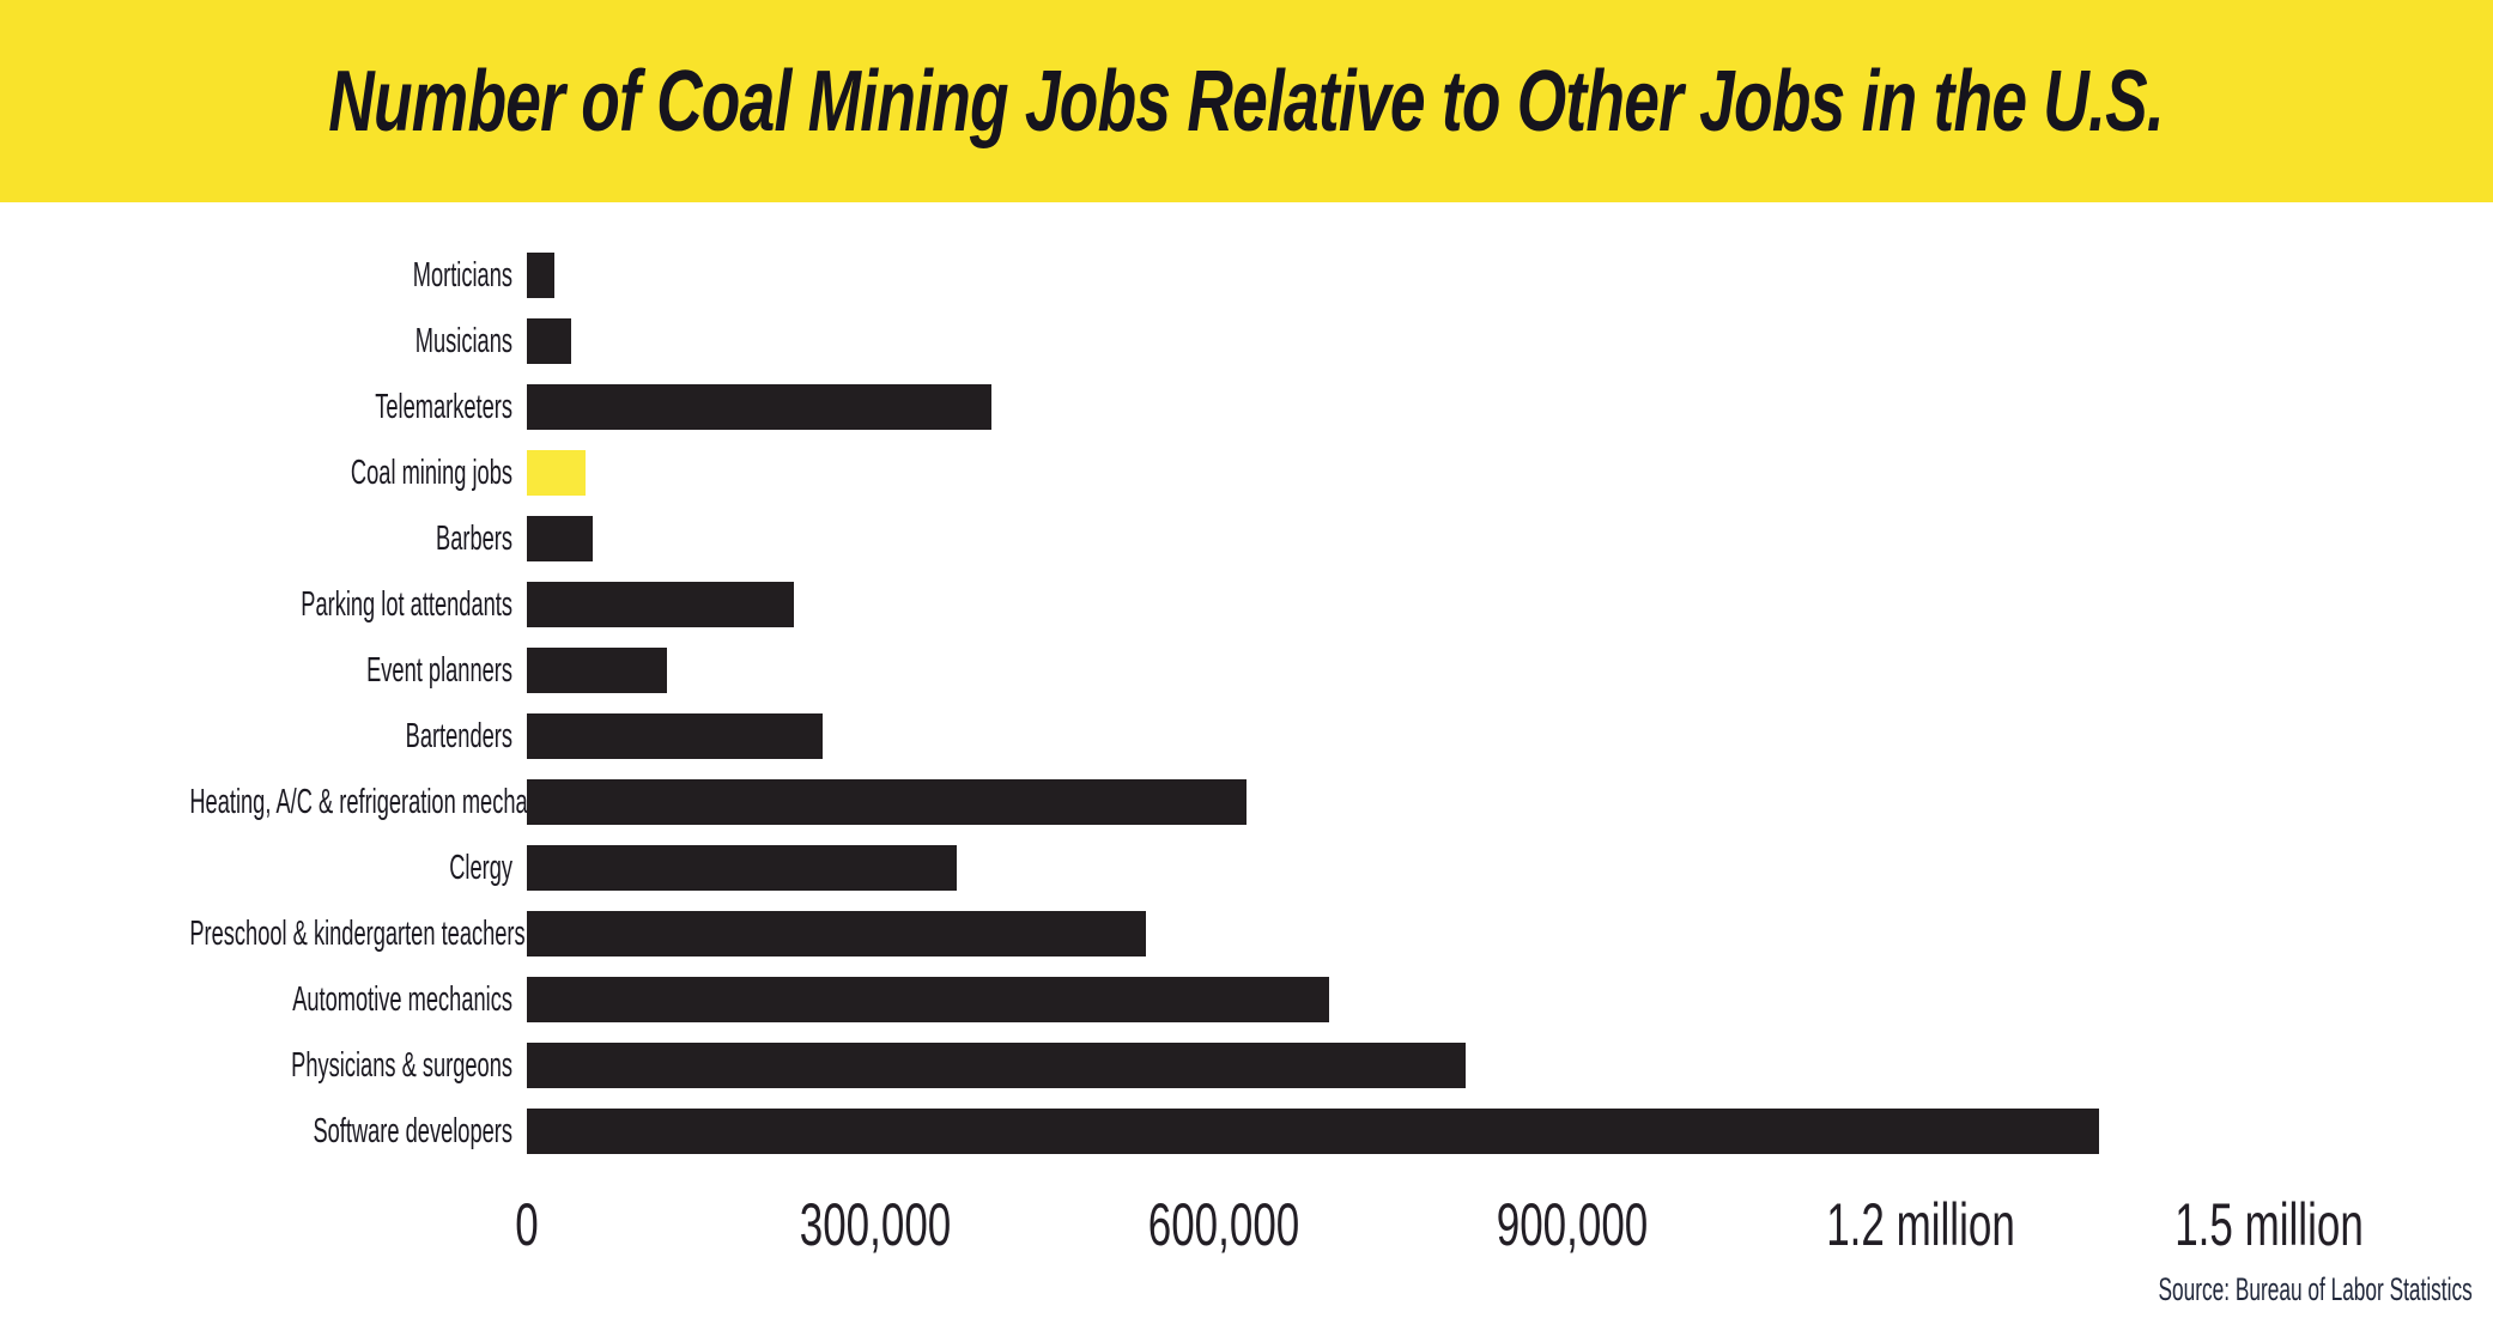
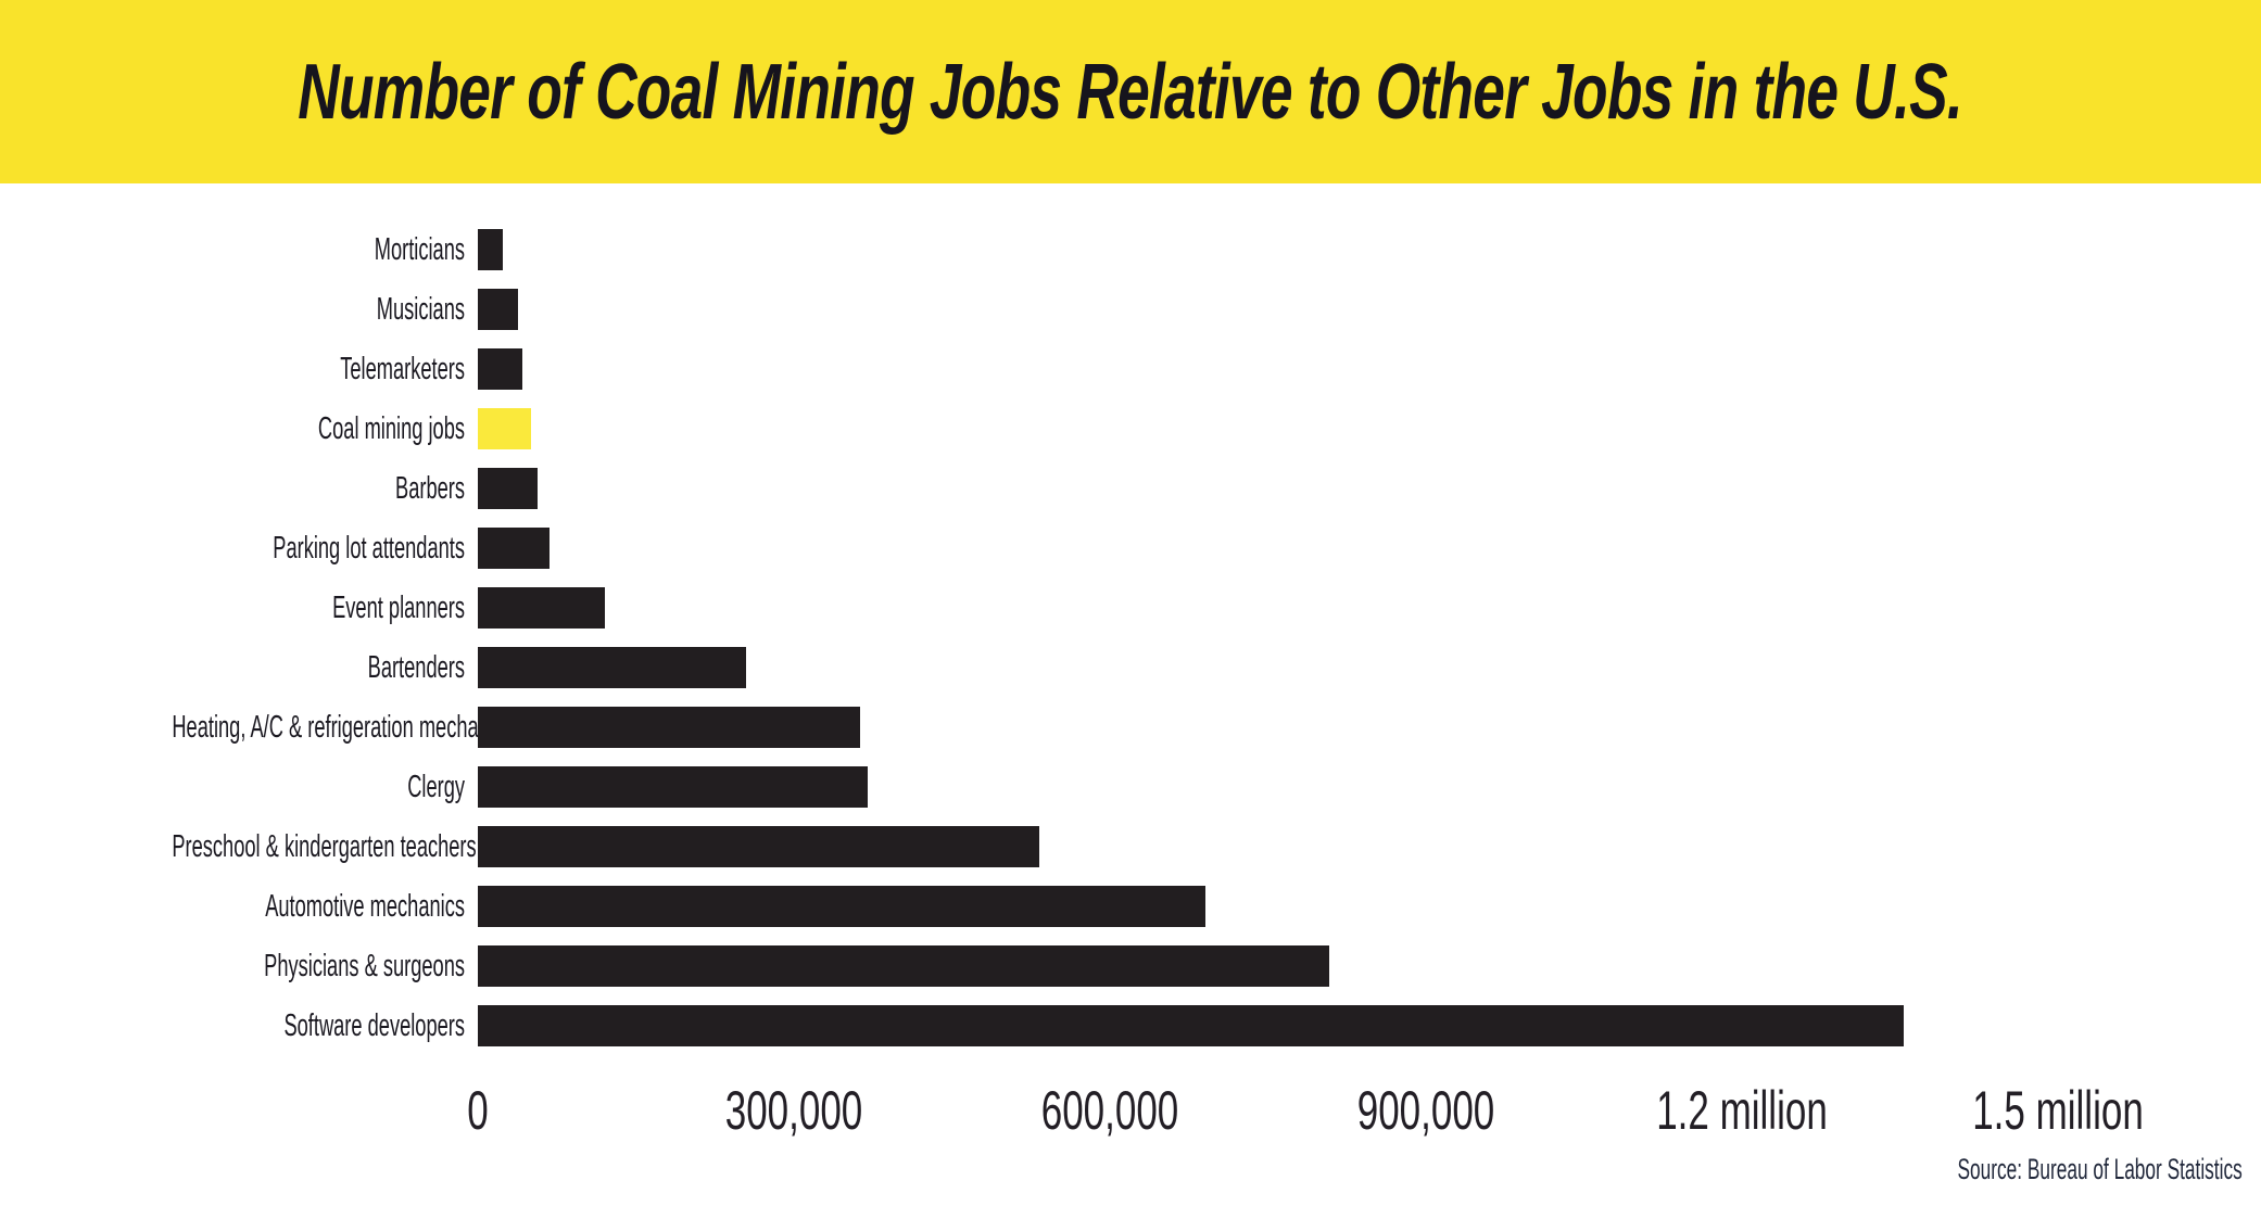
Telemarketers: 400000 -> 40000
Parking lot attendants: 230000 -> 70000
Heating, A/C & refrigeration mechanics: 620000 -> 360000
